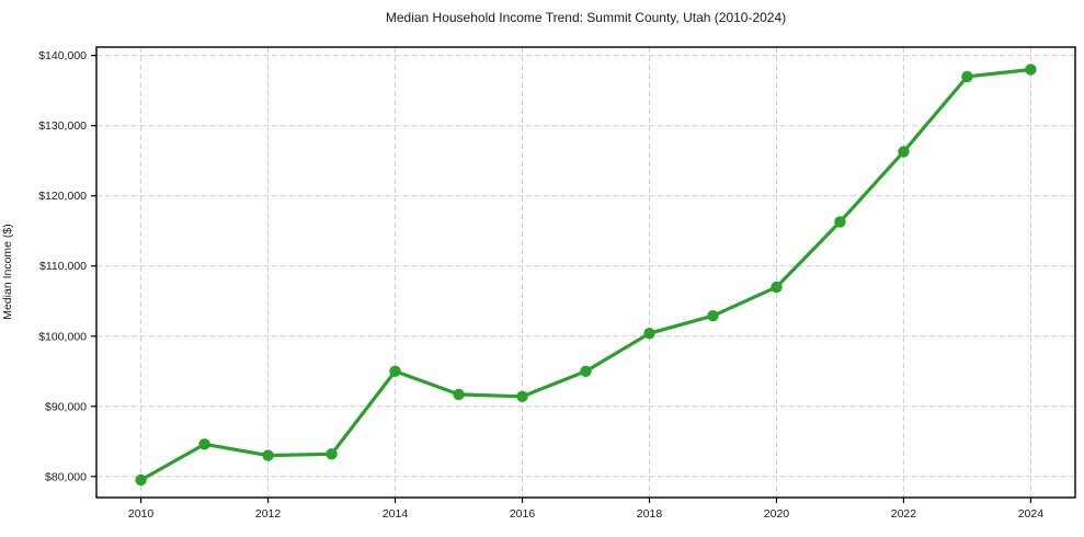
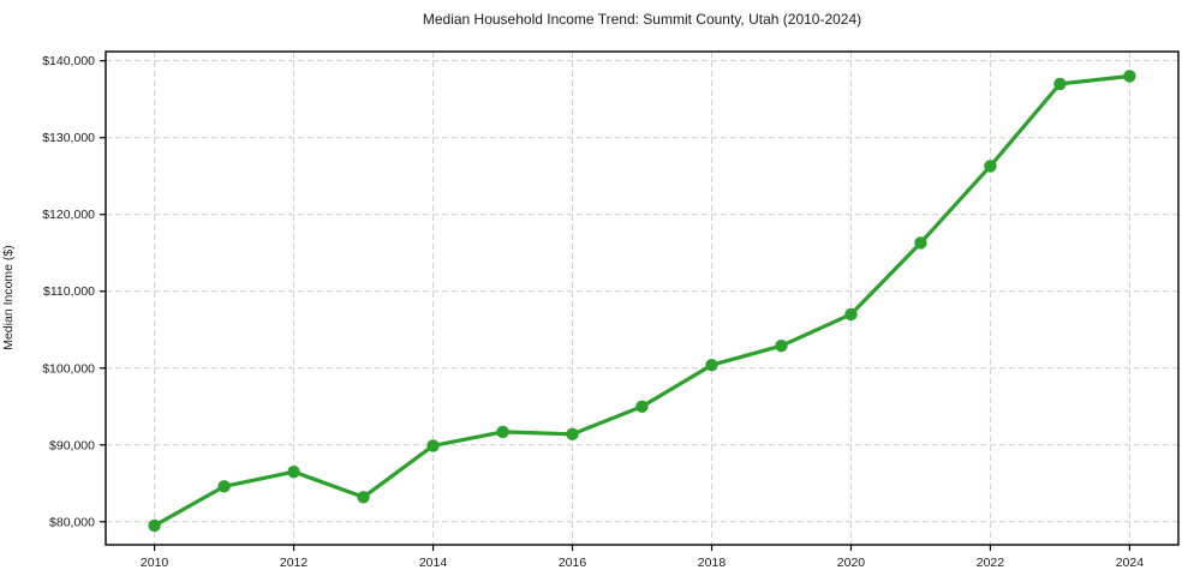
2012: $83000 -> $86000
2014: $95000 -> $90000
